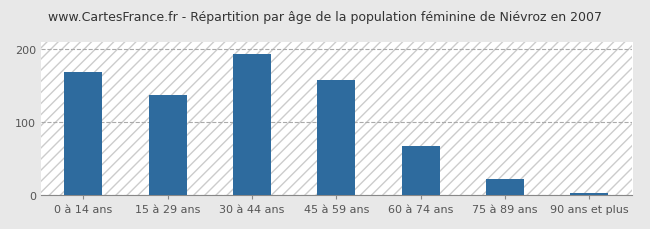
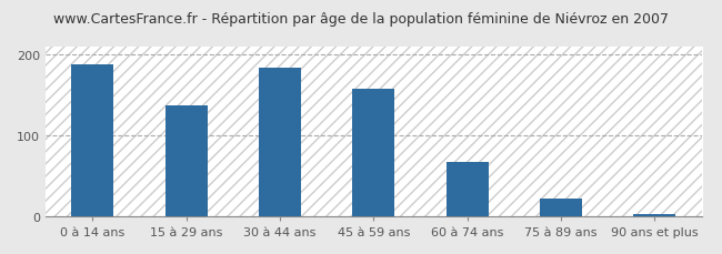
0 à 14 ans: 168 -> 188
30 à 44 ans: 193 -> 184
